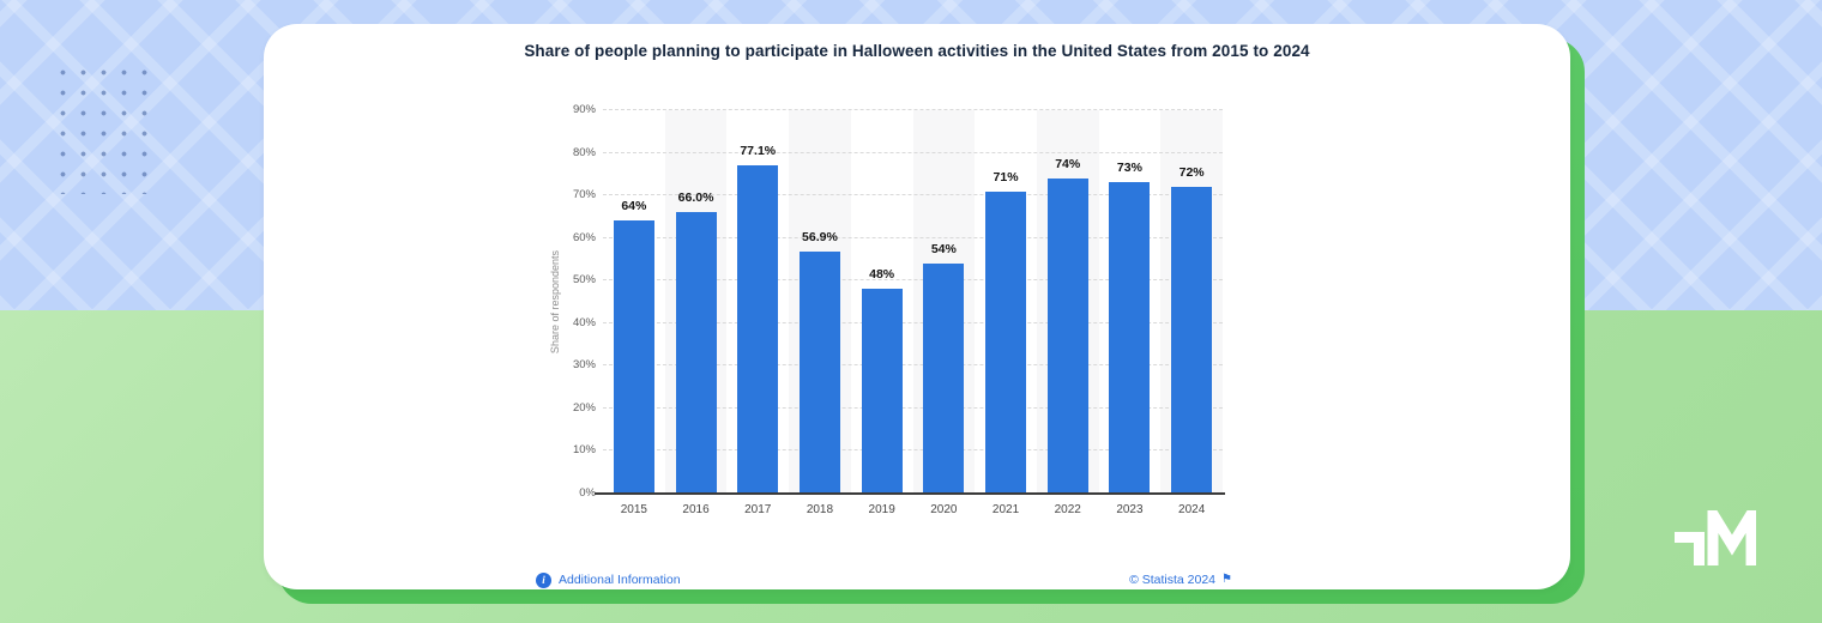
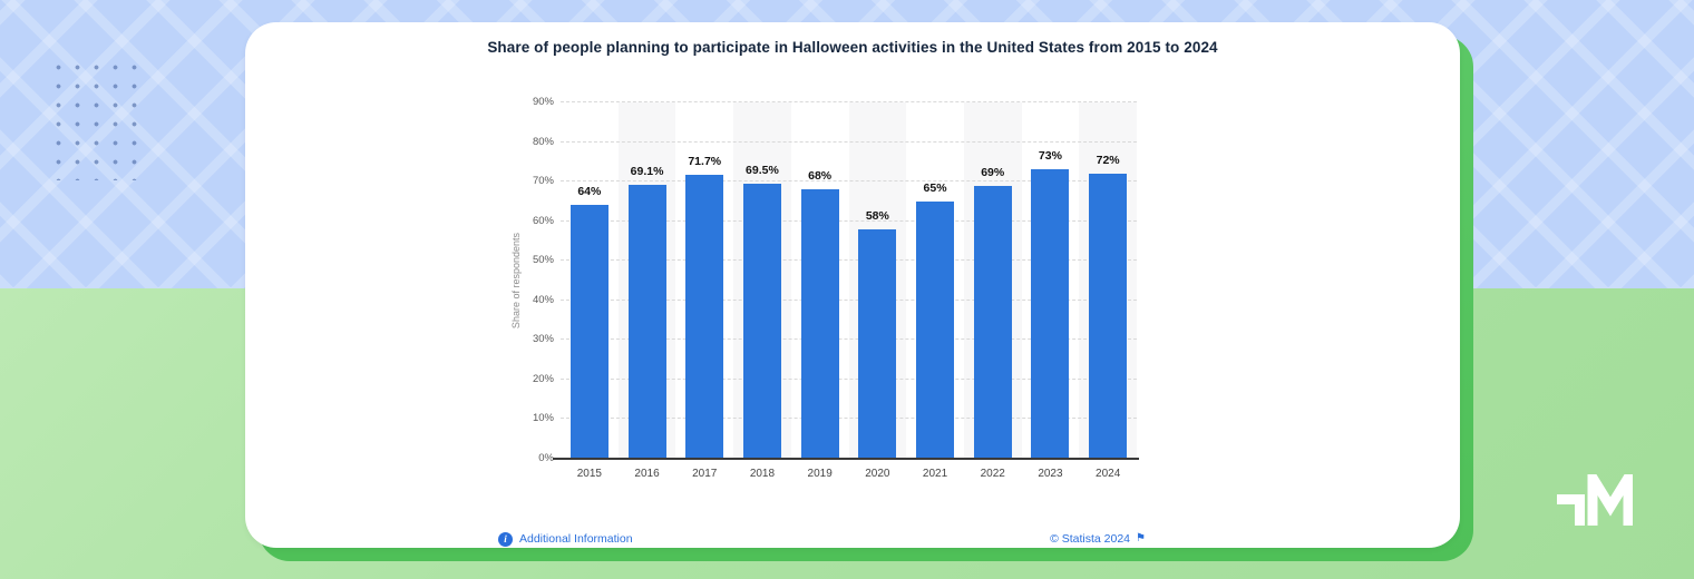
2016: 66.0% -> 69.1%
2017: 77.1% -> 71.7%
2018: 56.9% -> 69.5%
2019: 48% -> 68%
2020: 54% -> 58%
2021: 71% -> 65%
2022: 74% -> 69%
